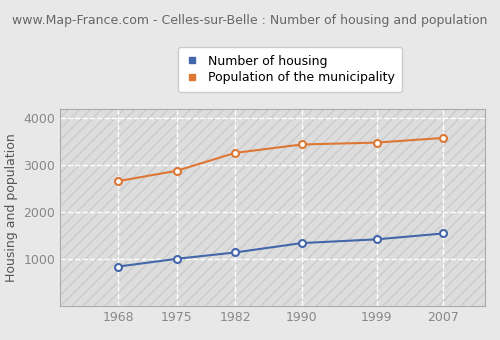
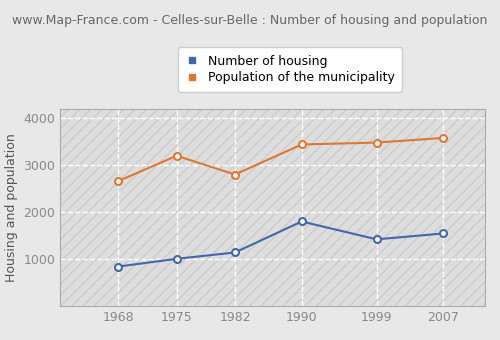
Population of the municipality/1975: 2880 -> 3200
Population of the municipality/1982: 3260 -> 2800
Number of housing/1990: 1340 -> 1800
